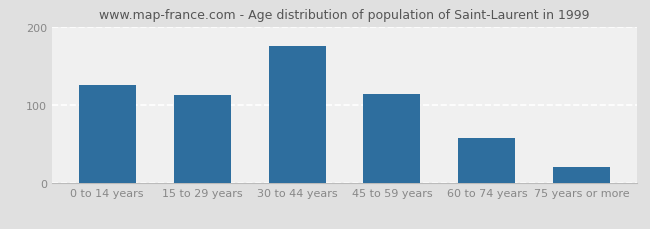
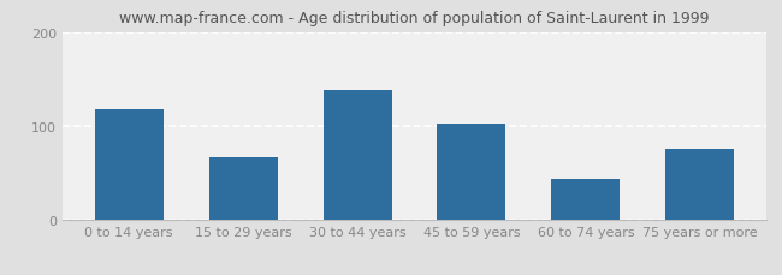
0 to 14 years: 125 -> 118
15 to 29 years: 113 -> 66
30 to 44 years: 175 -> 138
45 to 59 years: 114 -> 102
60 to 74 years: 57 -> 44
75 years or more: 20 -> 76
